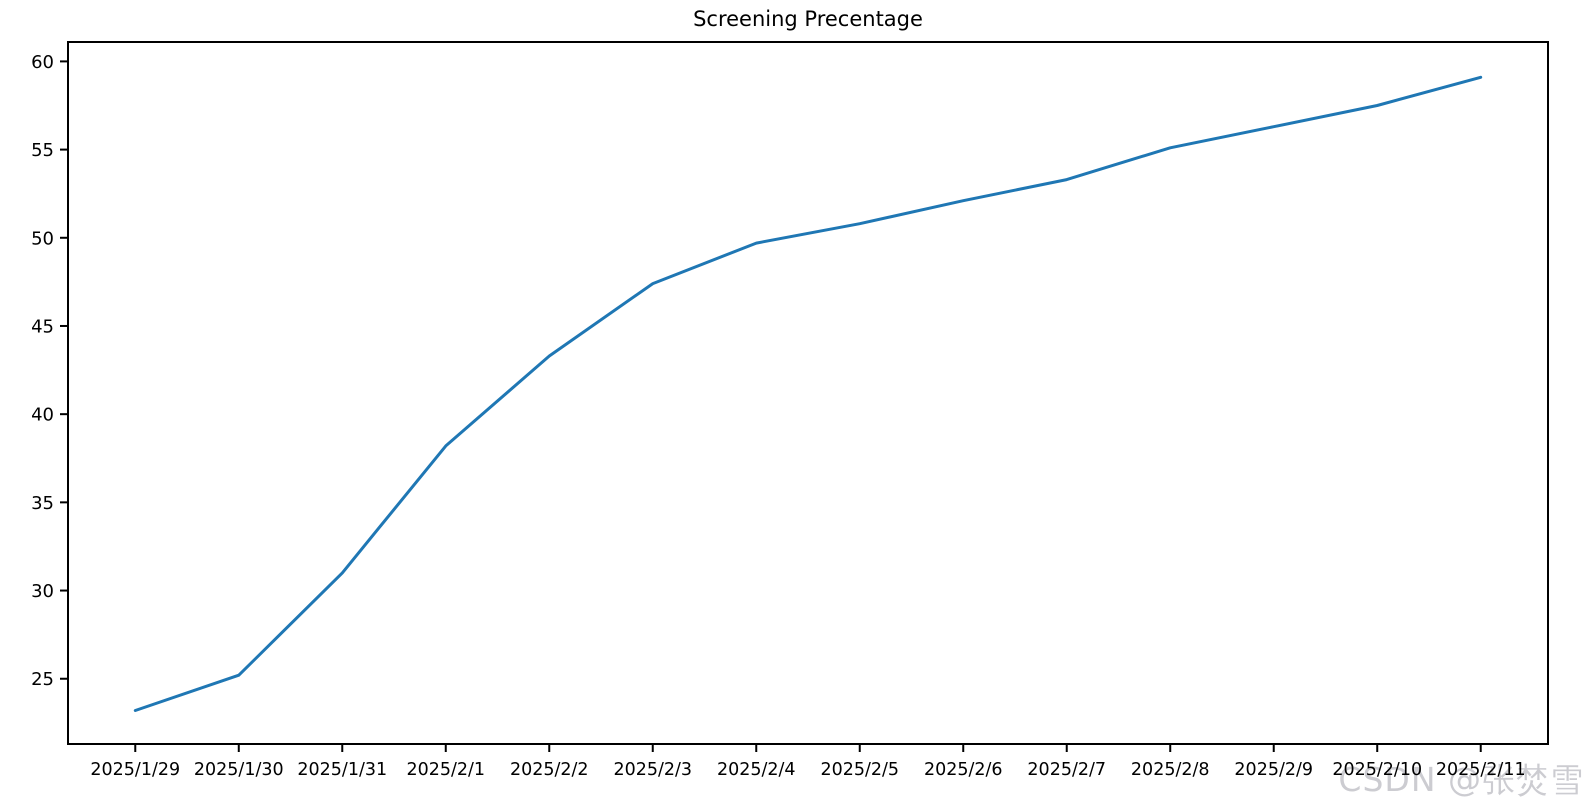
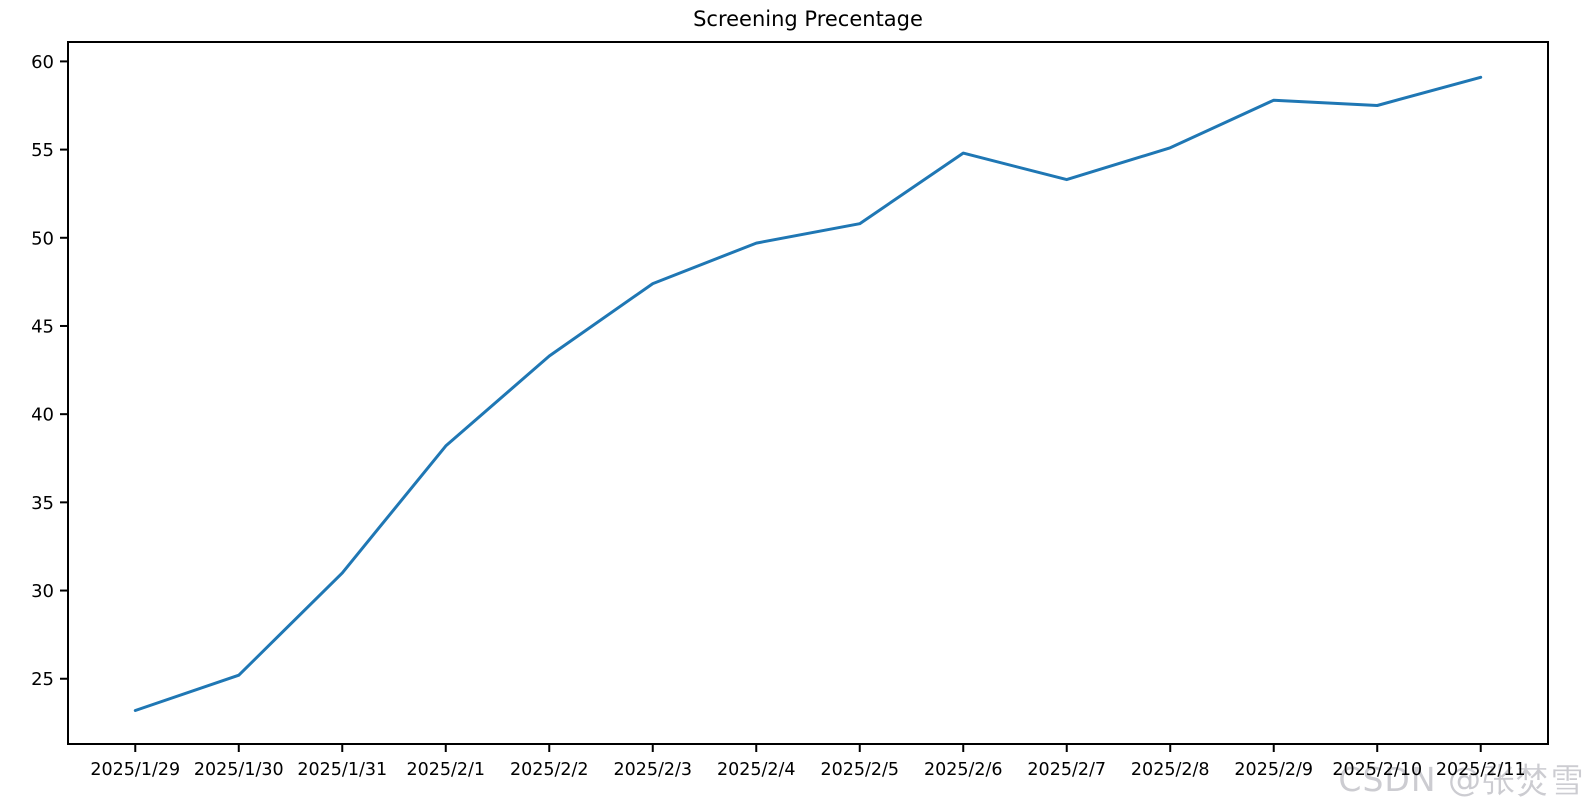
2025/2/6: 52.1 -> 54.8
2025/2/9: 56.3 -> 57.8
